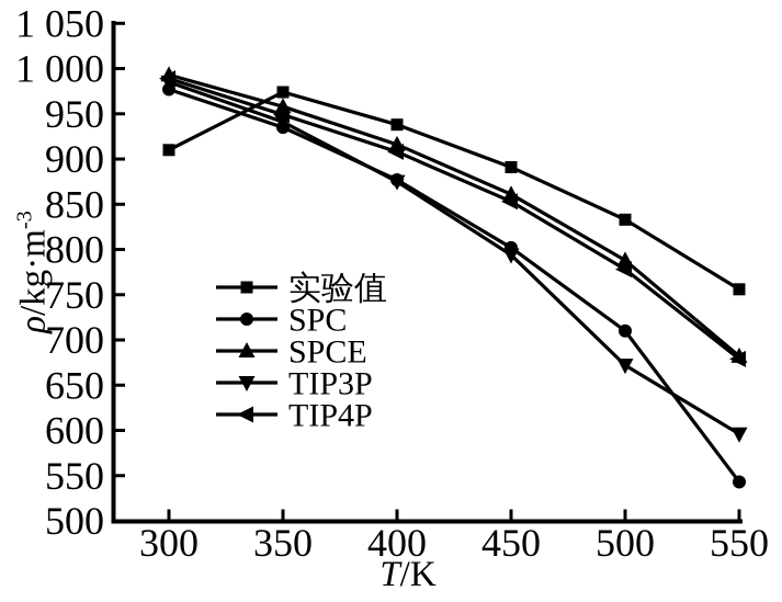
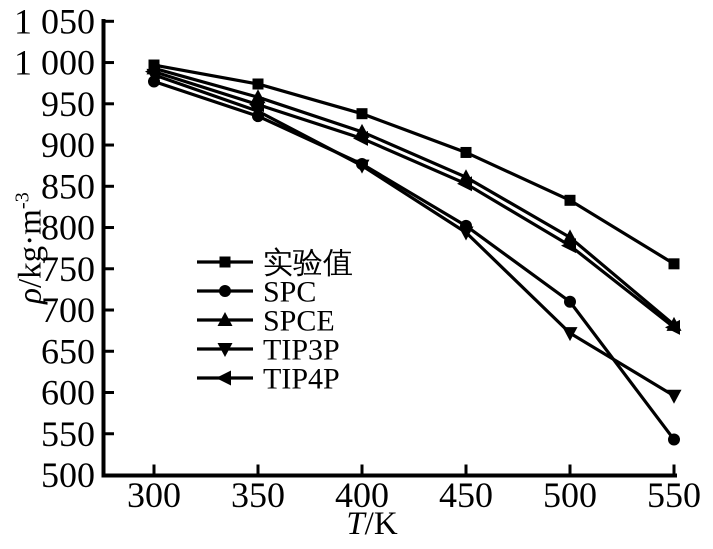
实验值/300: 910 -> 1000
